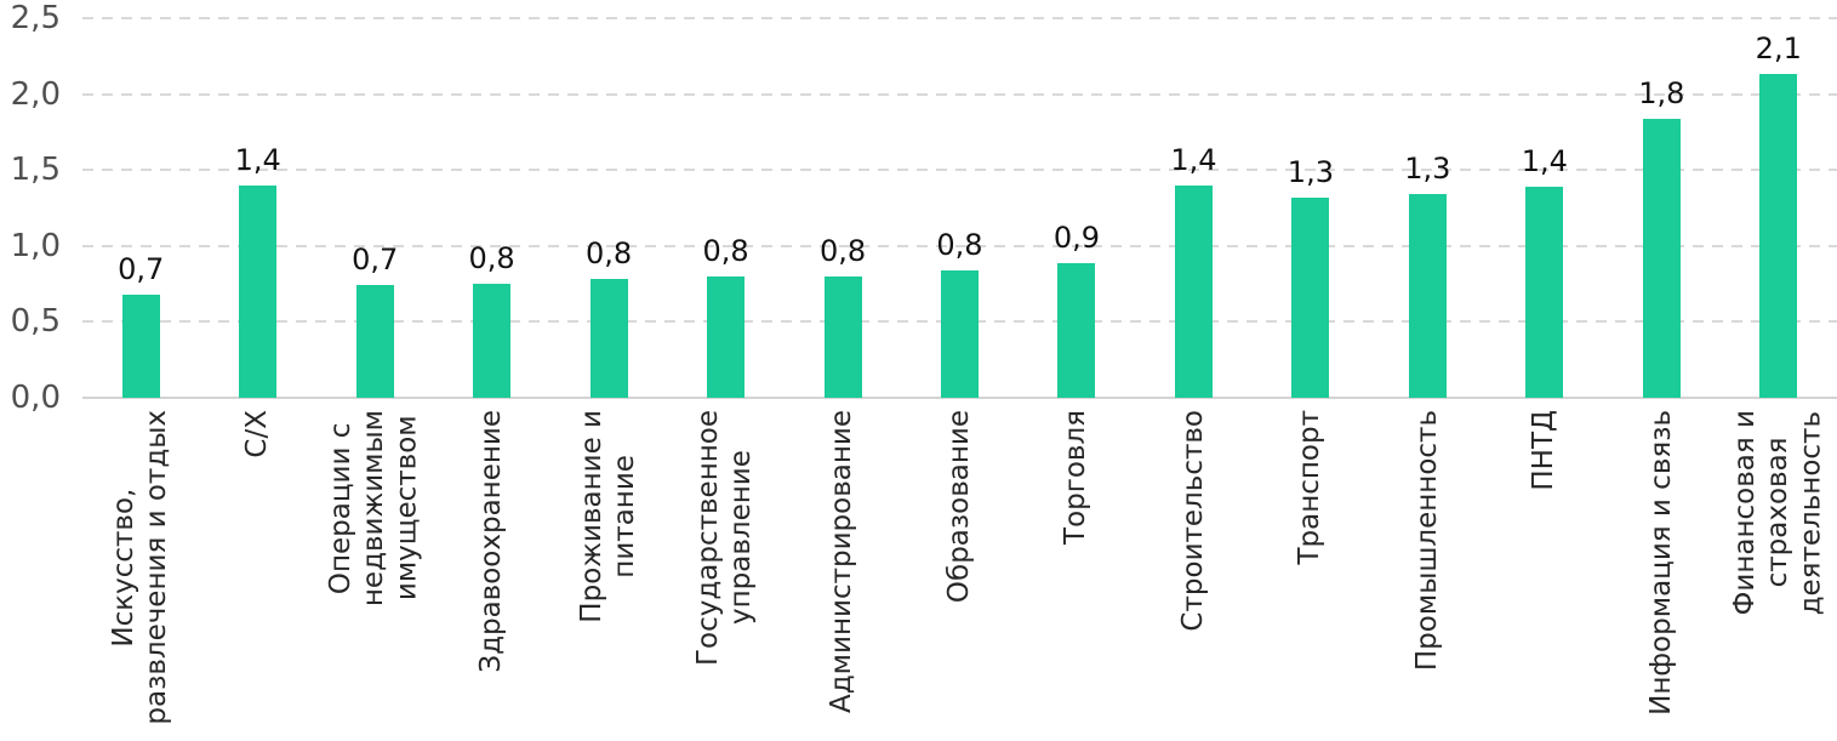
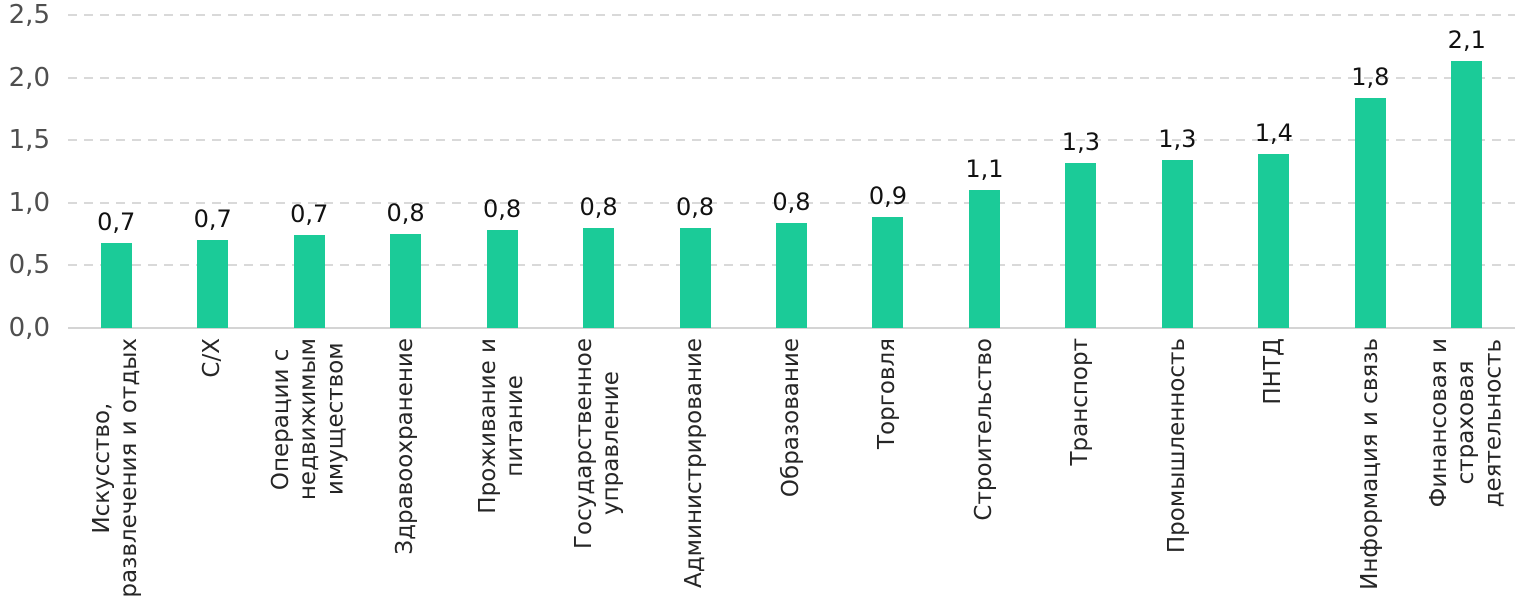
С/Х: 1,4 -> 0,7
Строительство: 1,4 -> 1,1
